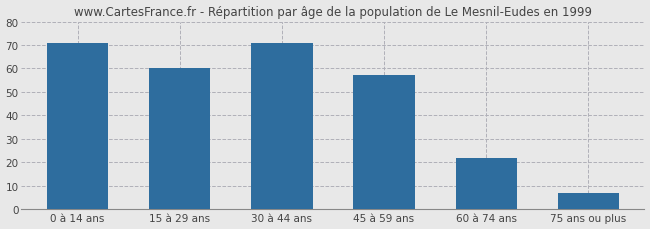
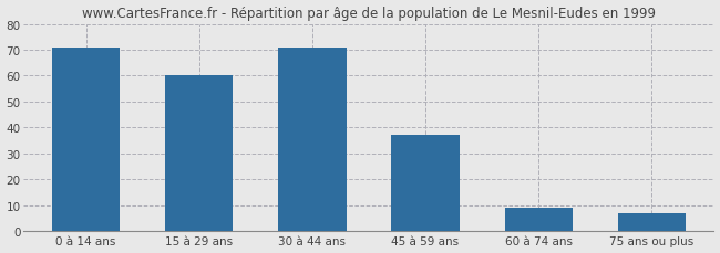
45 à 59 ans: 57 -> 37
60 à 74 ans: 22 -> 9
